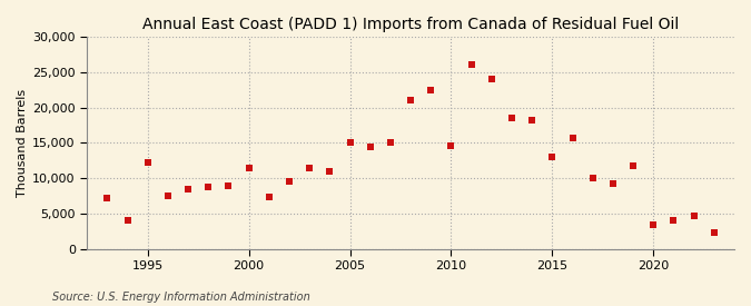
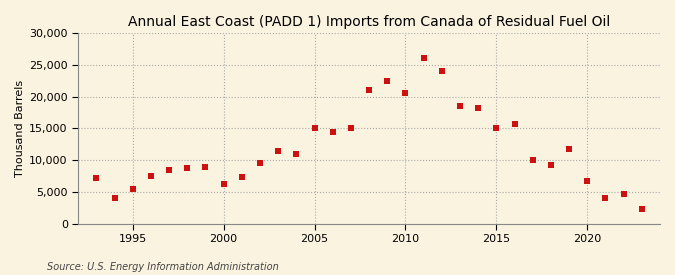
1995: 12,200 -> 5,500
2000: 11,400 -> 6,200
2010: 14,600 -> 20,500
2015: 13,000 -> 15,000
2020: 3,400 -> 6,700
